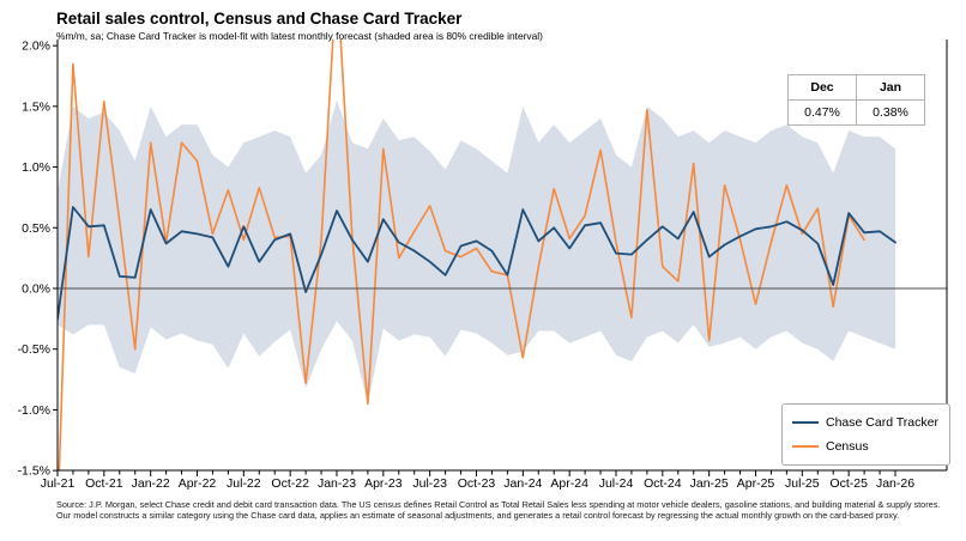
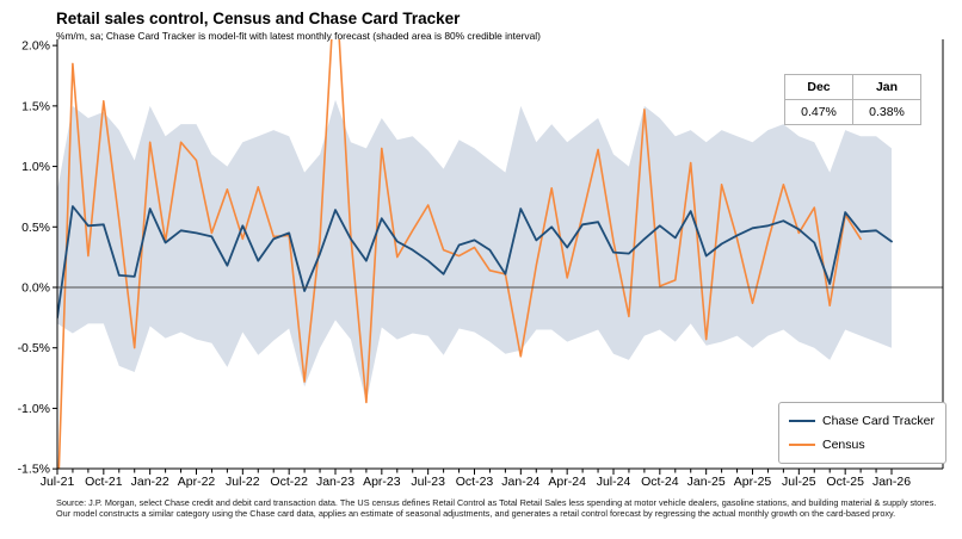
Census/Apr-24: 0.41% -> 0.08%
Census/Oct-24: 0.18% -> 0.01%
